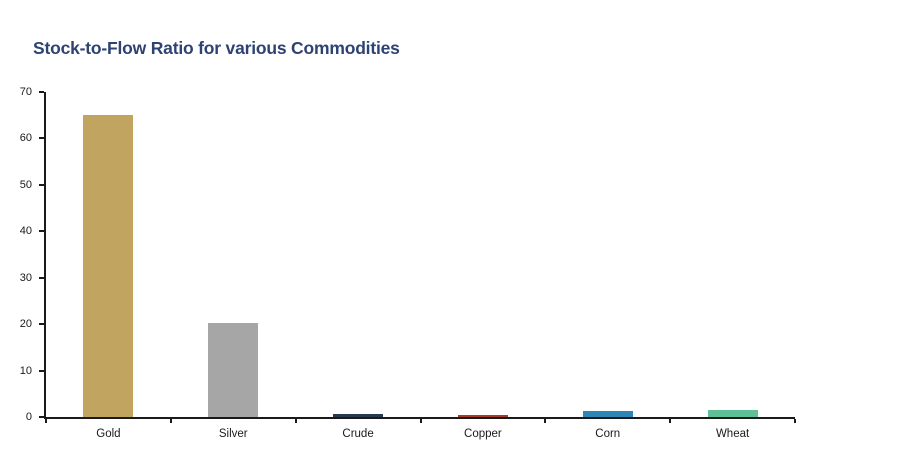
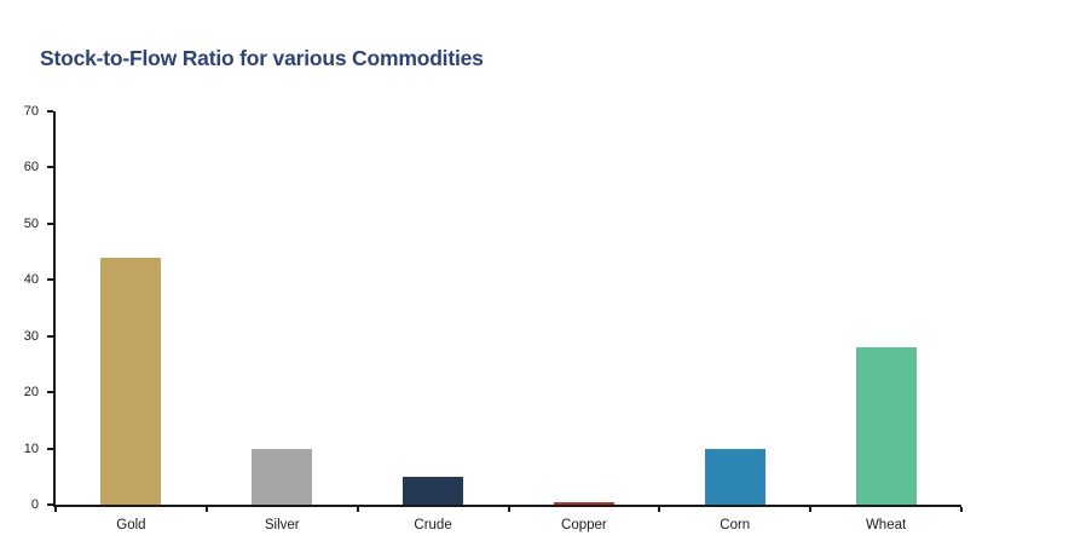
Gold: 65 -> 44
Silver: 20 -> 10
Crude: 1 -> 5
Corn: 1 -> 10
Wheat: 2 -> 28
